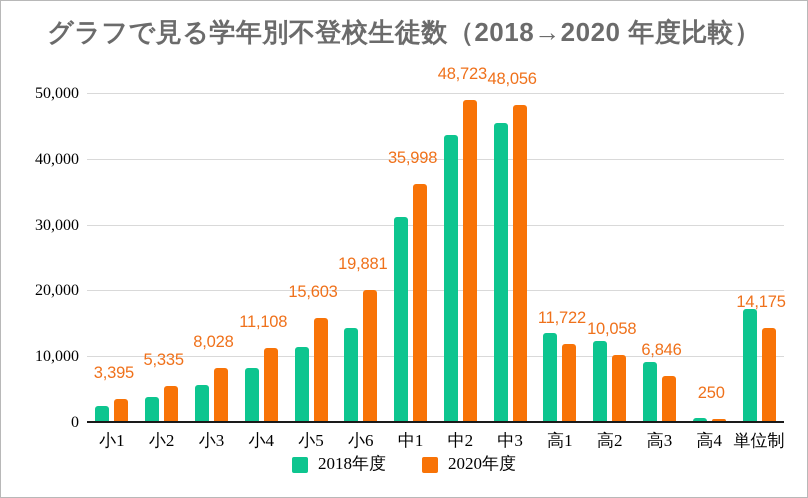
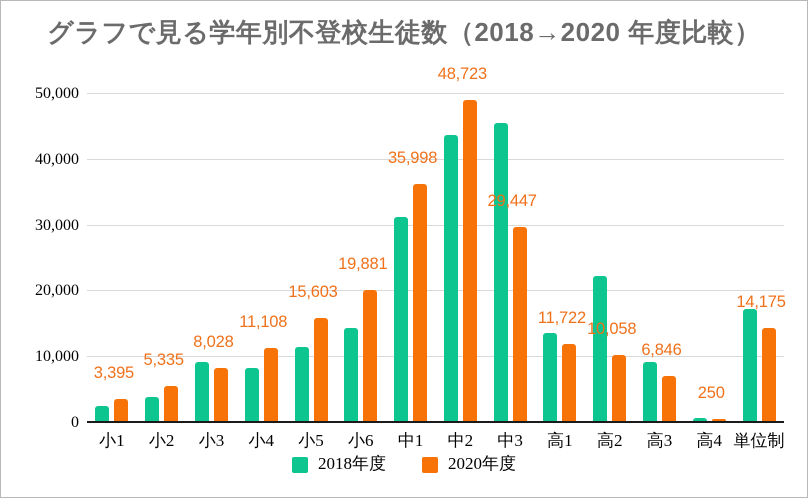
2018年度/小3: 5000 -> 9000
2020年度/中3: 48,056 -> 29,447
2018年度/高2: 12000 -> 22000
